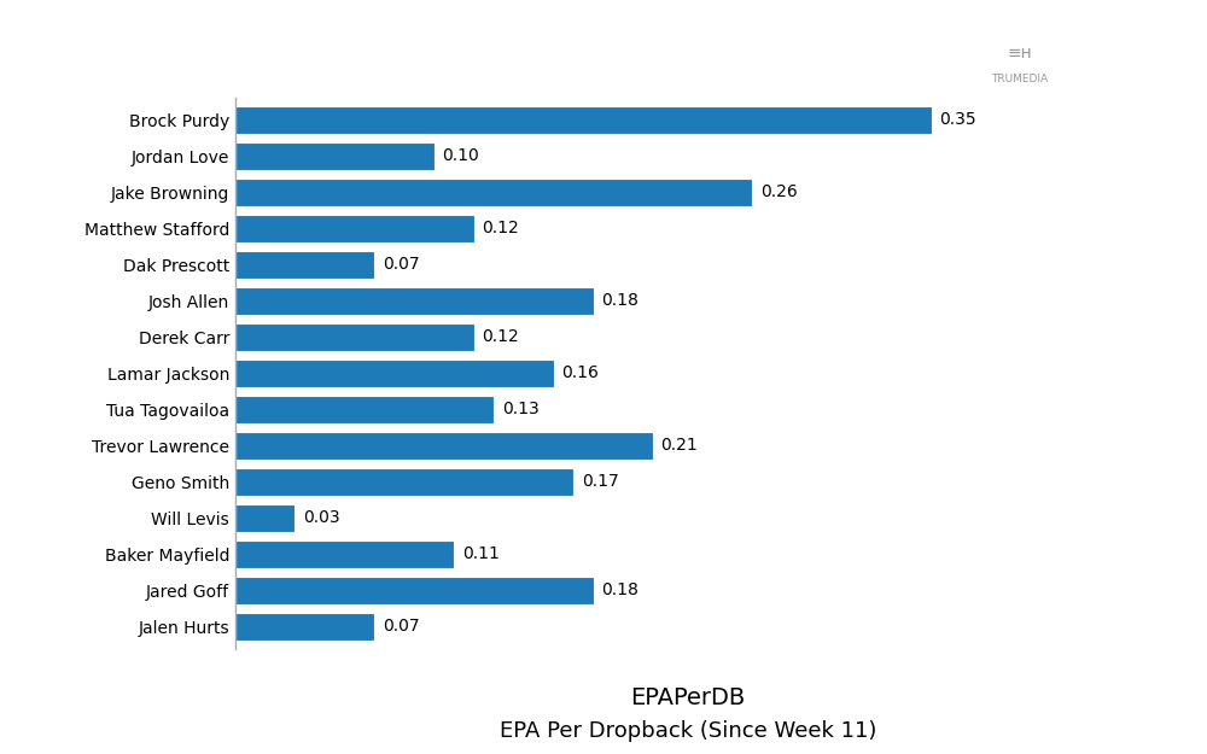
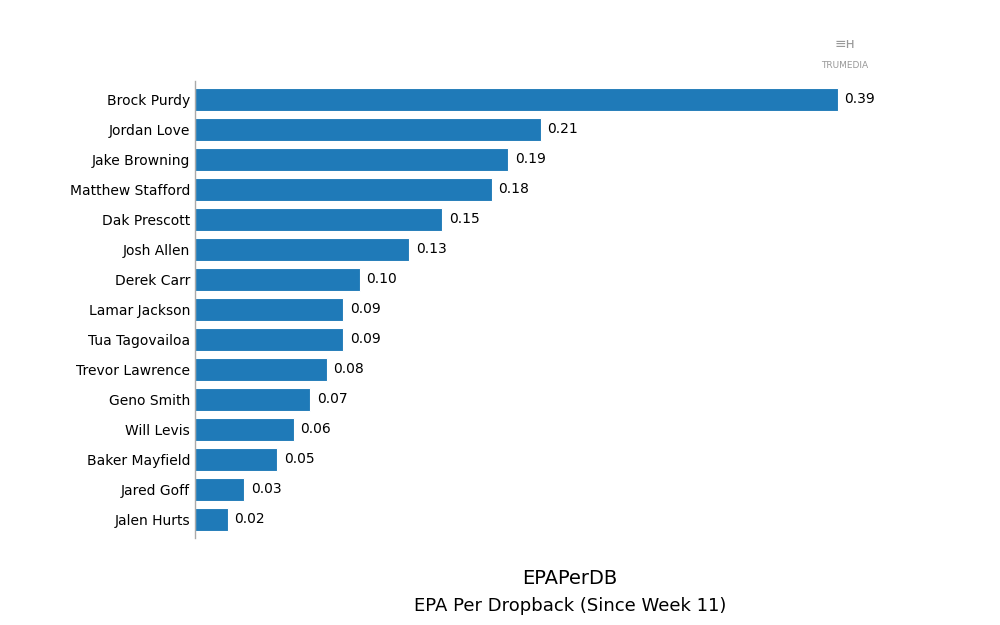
Brock Purdy: 0.35 -> 0.39
Jordan Love: 0.10 -> 0.21
Jake Browning: 0.26 -> 0.19
Matthew Stafford: 0.12 -> 0.18
Dak Prescott: 0.07 -> 0.15
Josh Allen: 0.18 -> 0.13
Derek Carr: 0.12 -> 0.10
Lamar Jackson: 0.16 -> 0.09
Tua Tagovailoa: 0.13 -> 0.09
Trevor Lawrence: 0.21 -> 0.08
Geno Smith: 0.17 -> 0.07
Will Levis: 0.03 -> 0.06
Baker Mayfield: 0.11 -> 0.05
Jared Goff: 0.18 -> 0.03
Jalen Hurts: 0.07 -> 0.02
